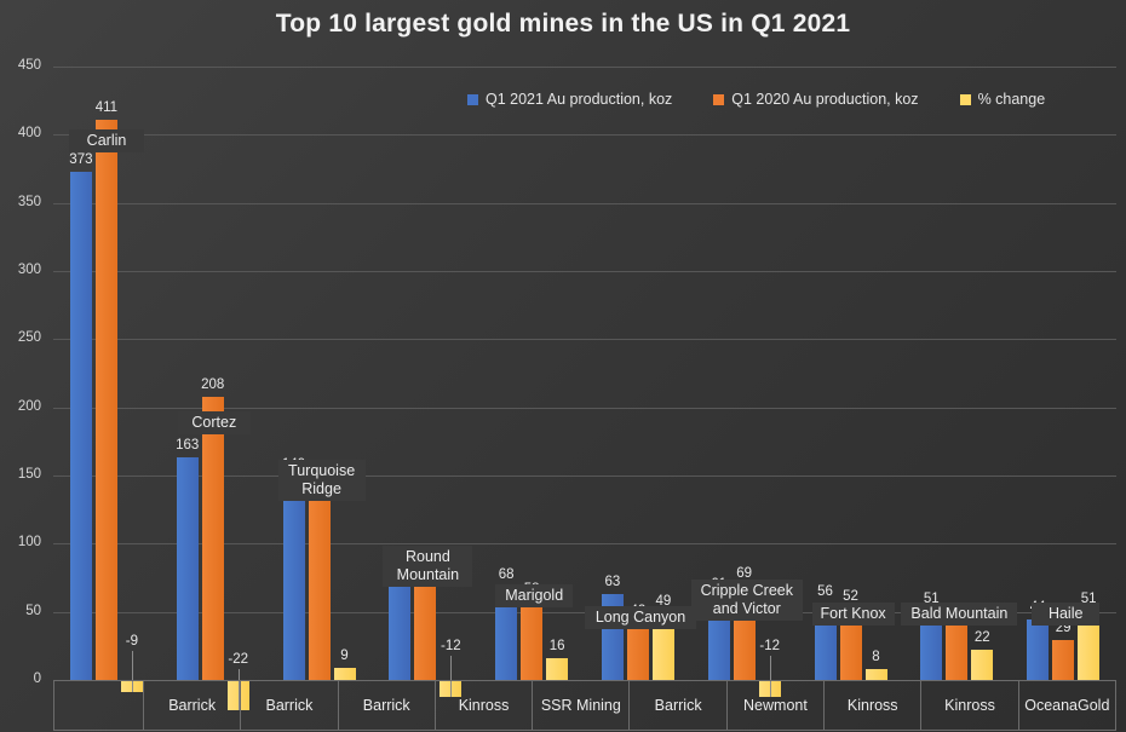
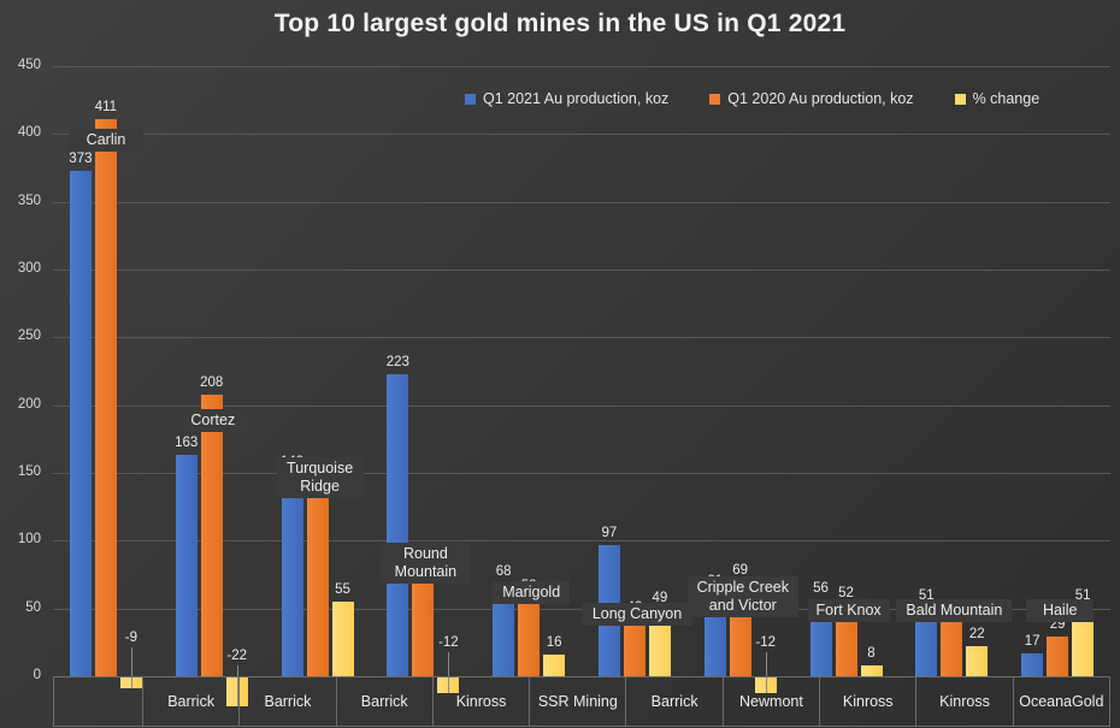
% change/Turquoise Ridge: 9 -> 55
Q1 2021 Au production, koz/Round Mountain: 74 -> 223
Q1 2021 Au production, koz/Long Canyon: 63 -> 97
Q1 2021 Au production, koz/Haile: 44 -> 17
